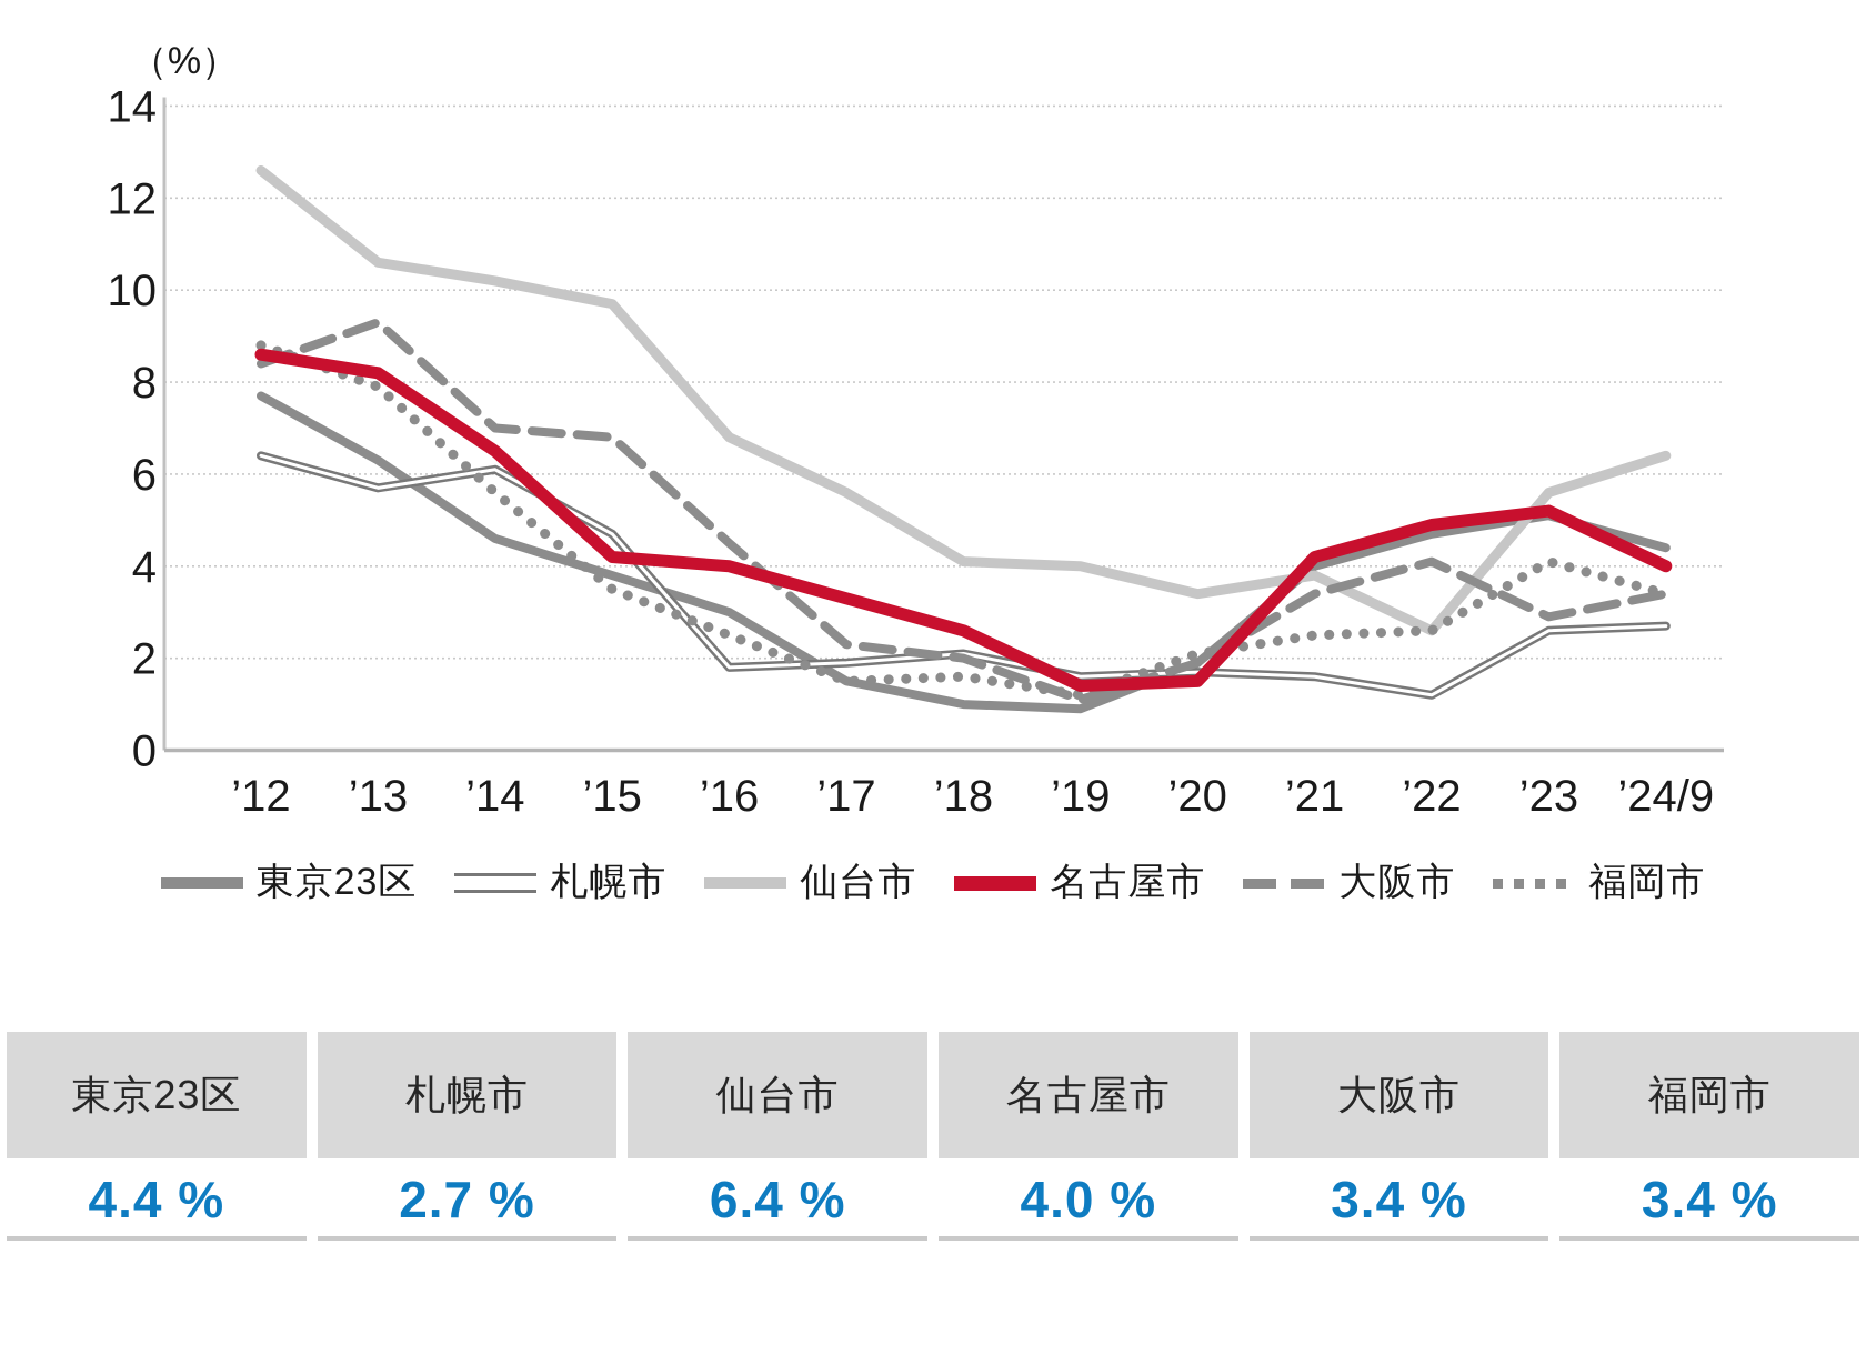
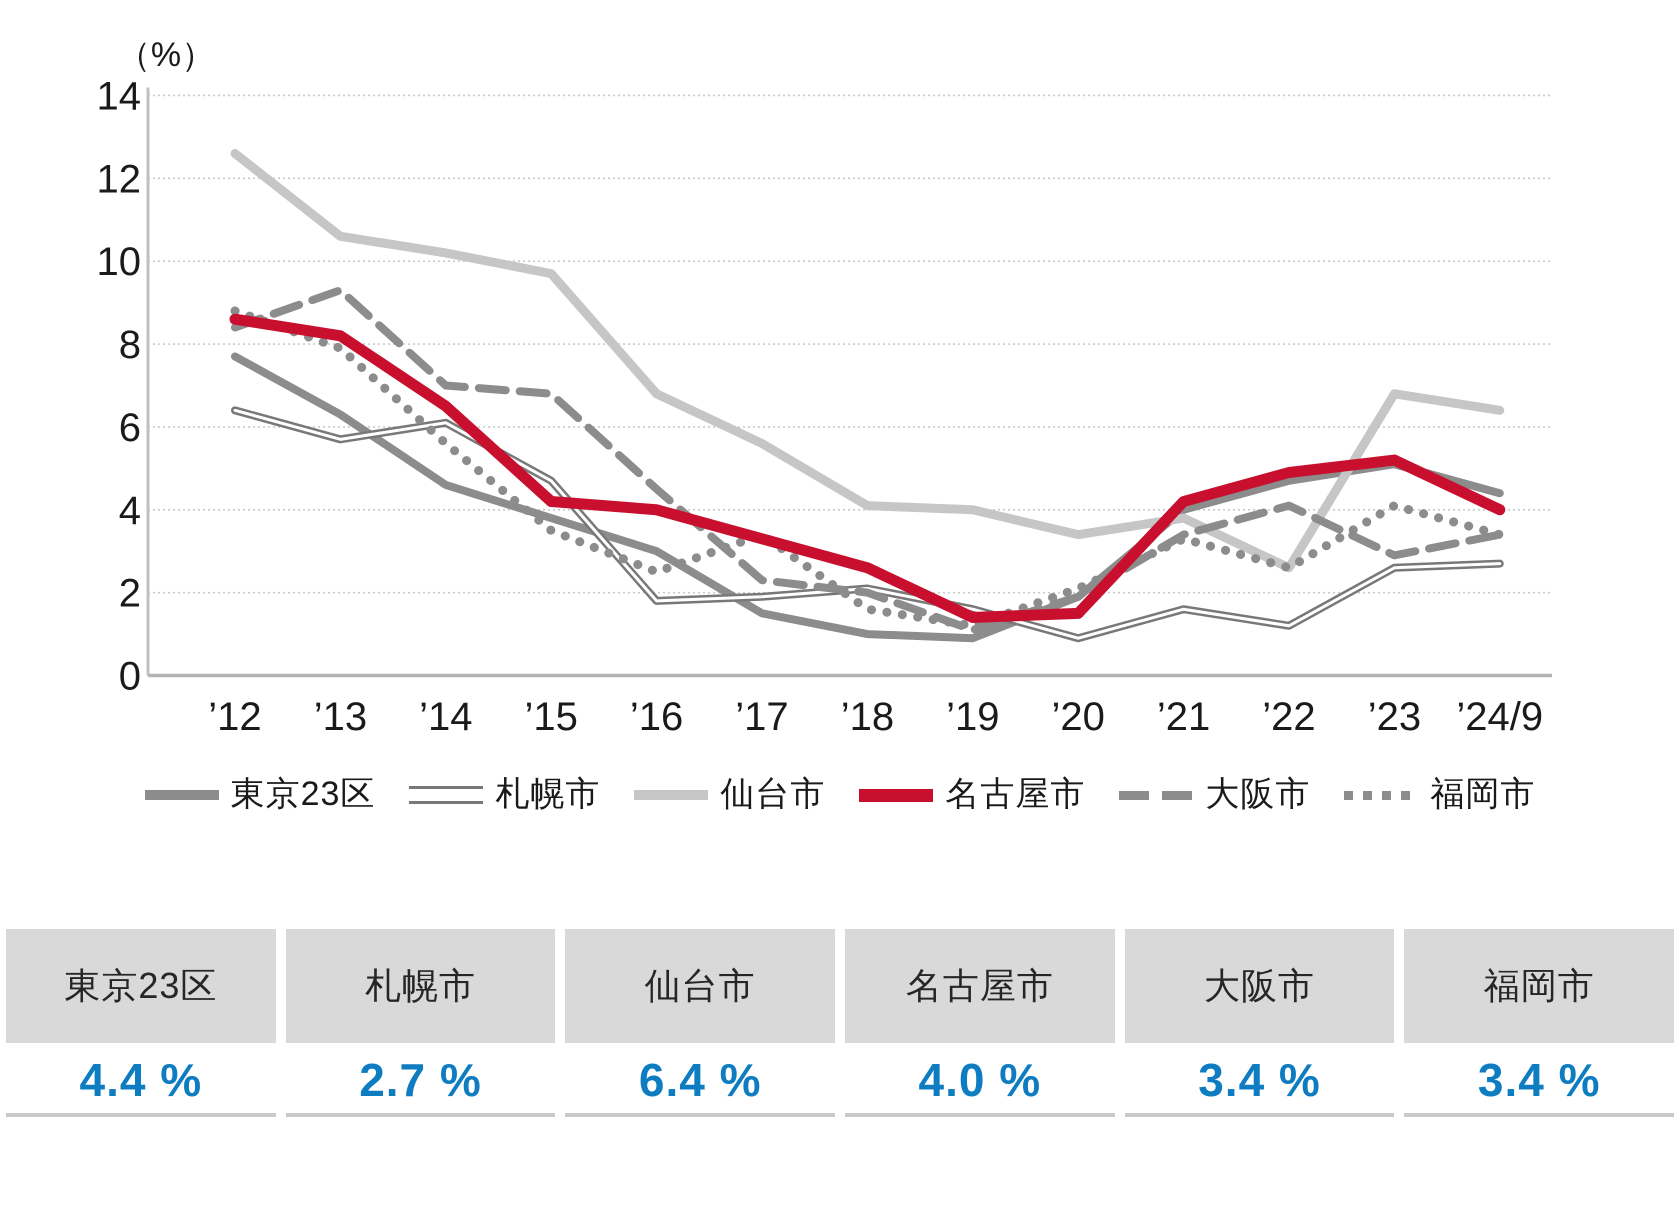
福岡市/’17: 1.5 -> 3.4
札幌市/’20: 1.7 -> 0.9
福岡市/’21: 2.5 -> 3.3
仙台市/’23: 5.6 -> 6.8
